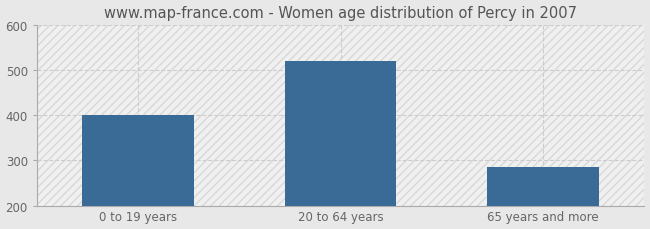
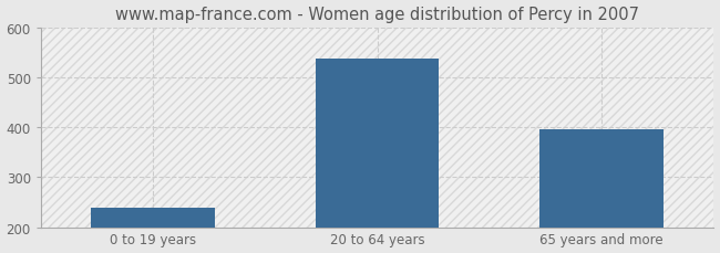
0 to 19 years: 400 -> 240
20 to 64 years: 520 -> 537
65 years and more: 285 -> 395
